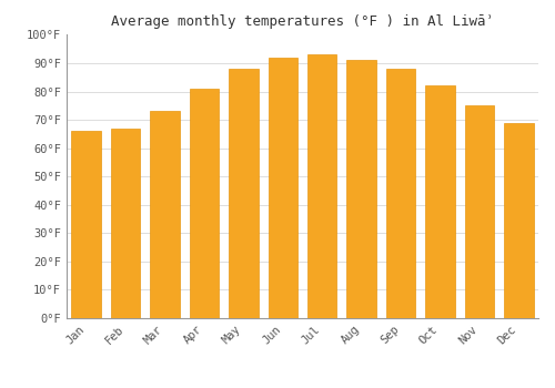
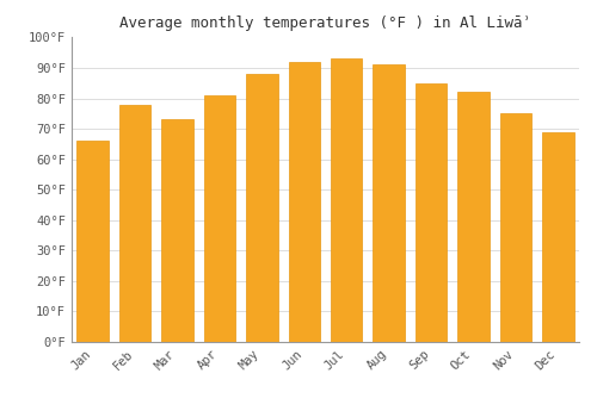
Feb: 67°F -> 78°F
Sep: 88°F -> 85°F
